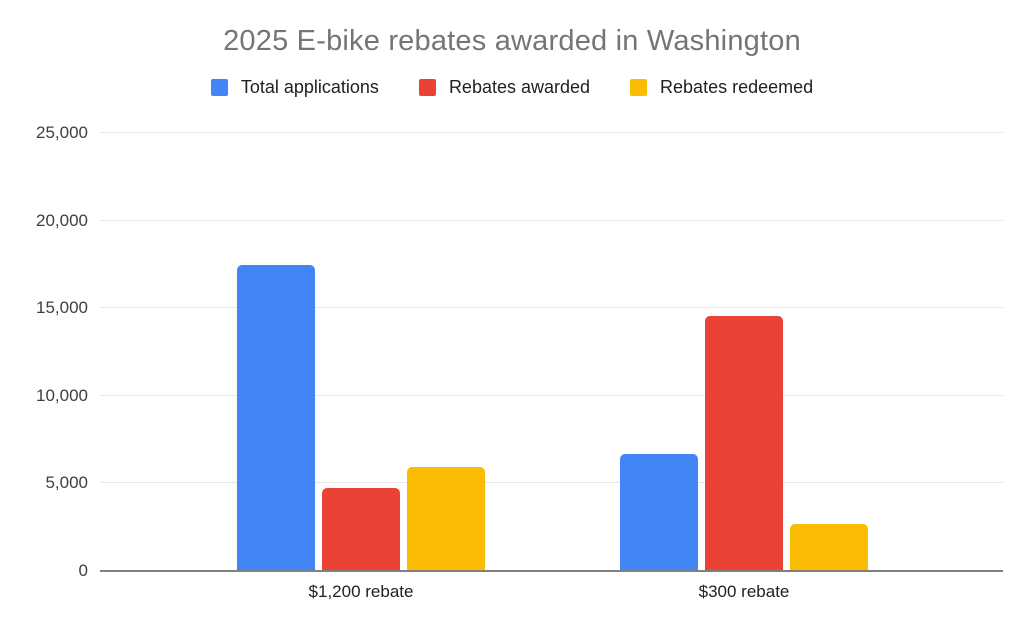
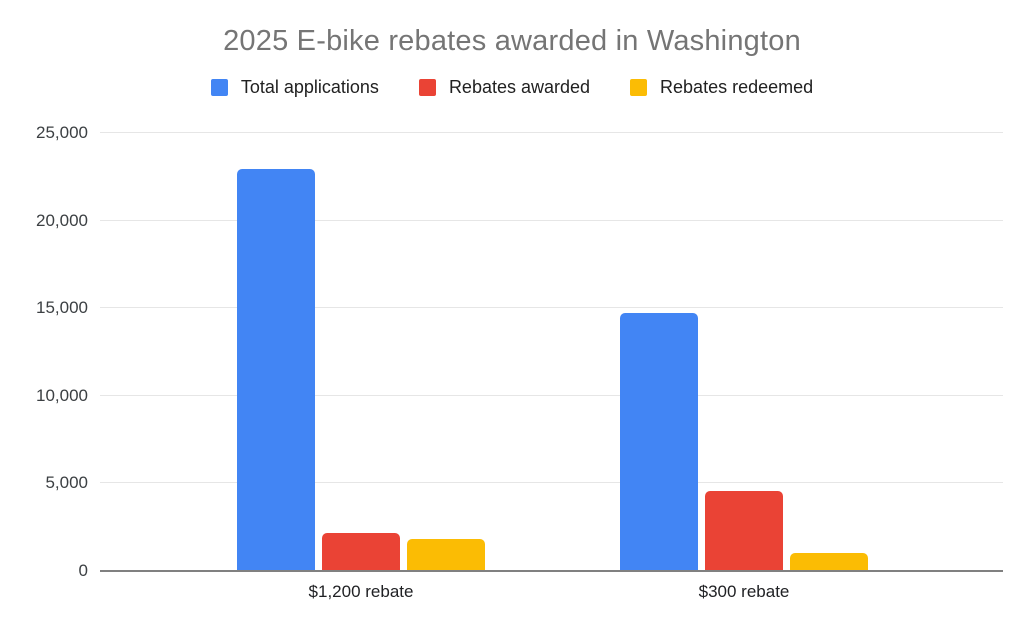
Total applications/$1,200 rebate: 17400 -> 22900
Rebates awarded/$1,200 rebate: 4700 -> 2100
Rebates redeemed/$1,200 rebate: 5900 -> 1800
Total applications/$300 rebate: 6600 -> 14700
Rebates awarded/$300 rebate: 14500 -> 4500
Rebates redeemed/$300 rebate: 2600 -> 1000
